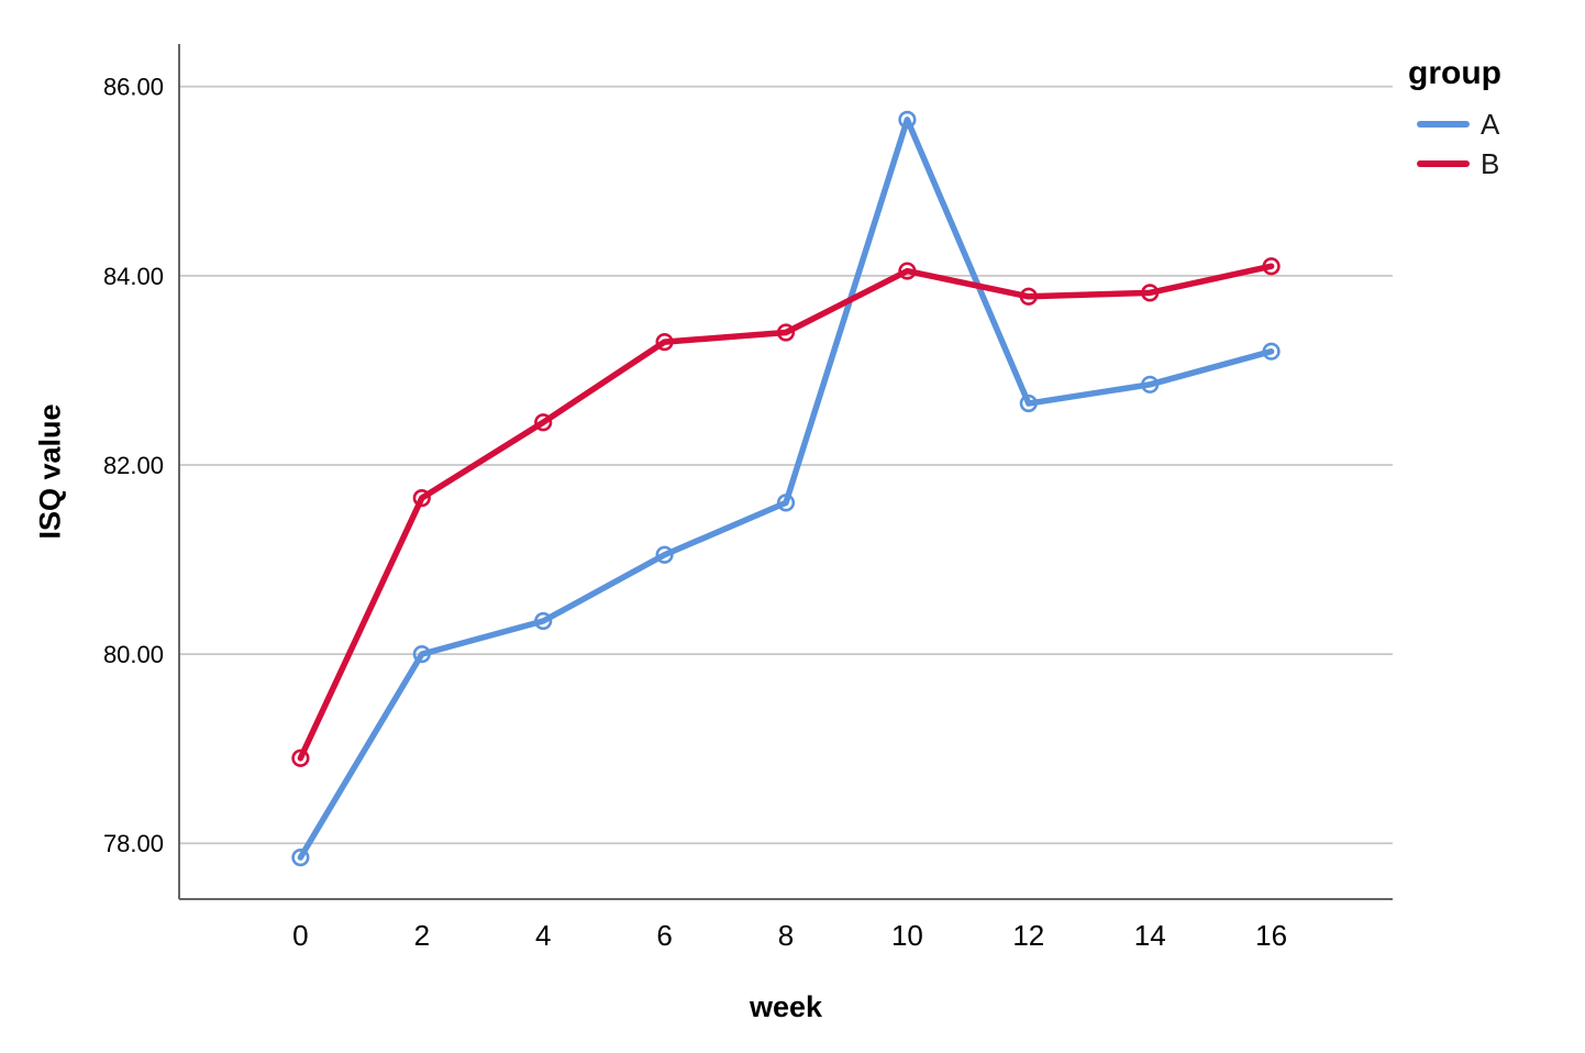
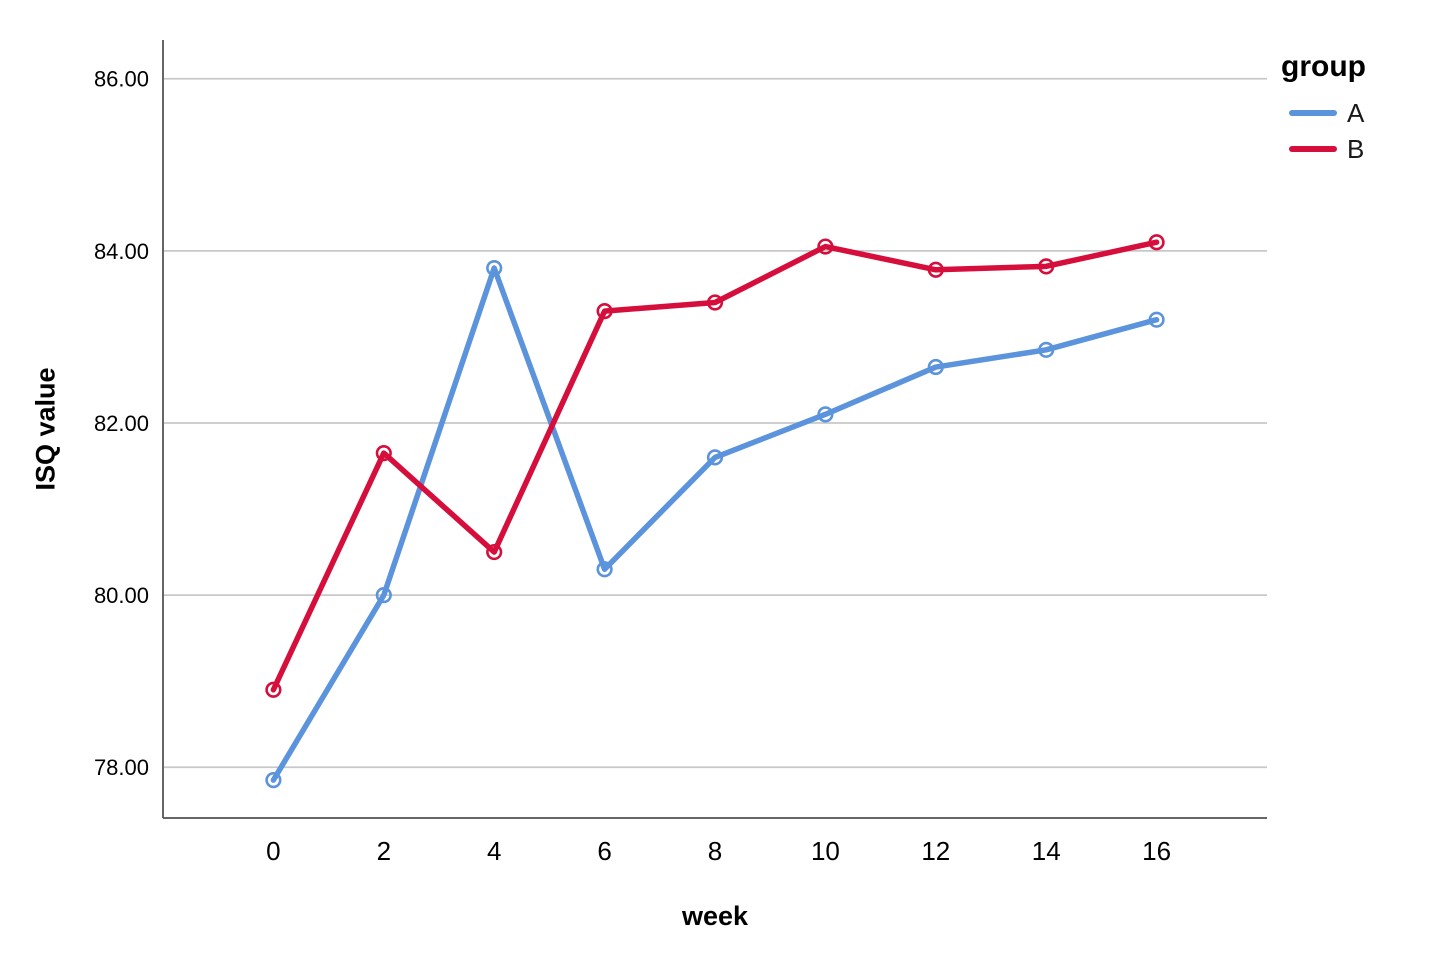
A/4: 80.3 -> 83.8
B/4: 82.5 -> 80.5
A/6: 81.0 -> 80.3
A/10: 85.7 -> 82.1
